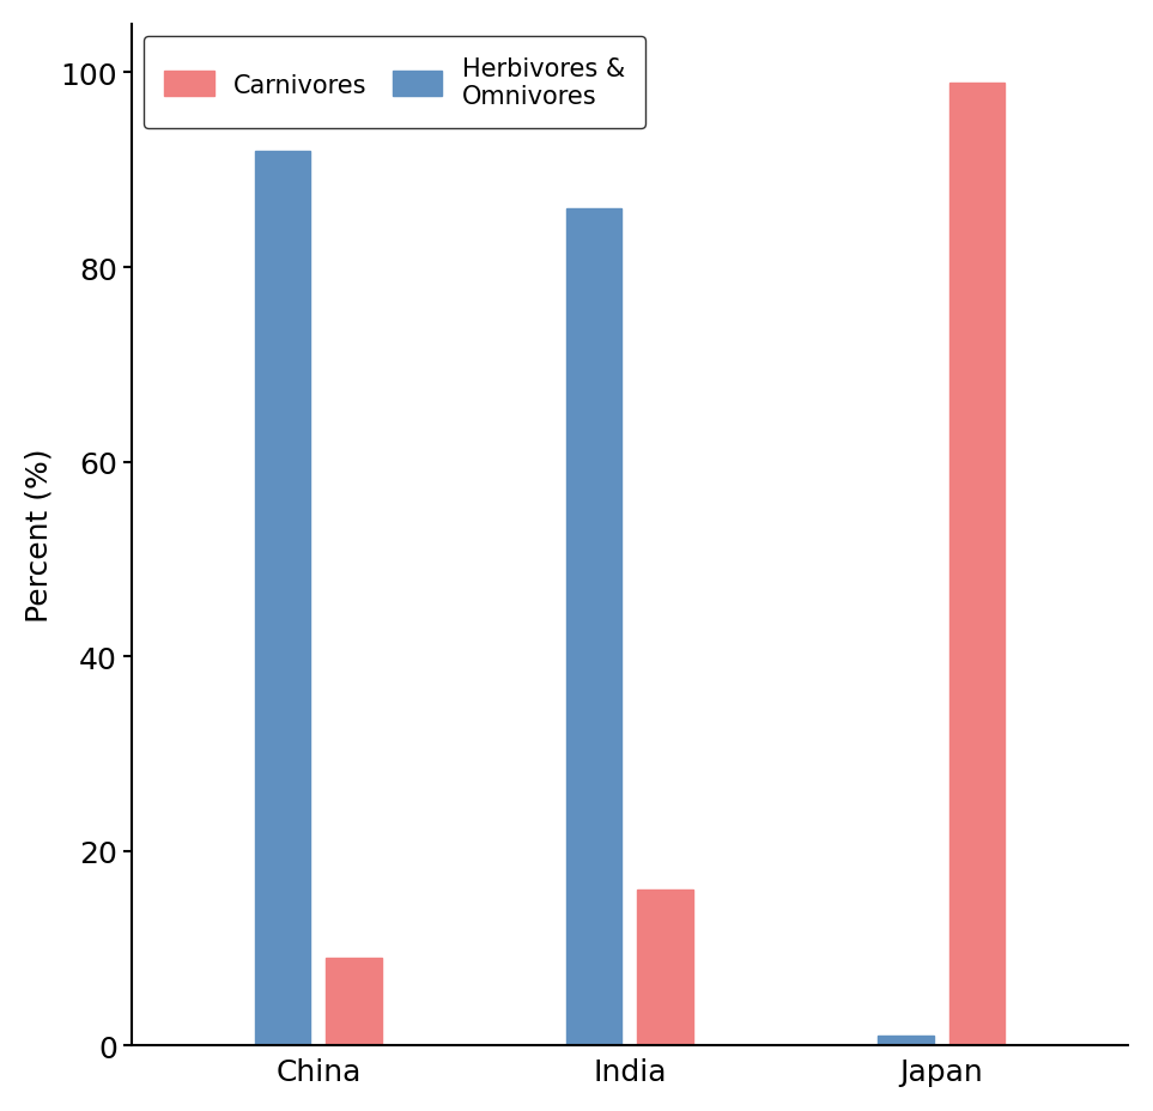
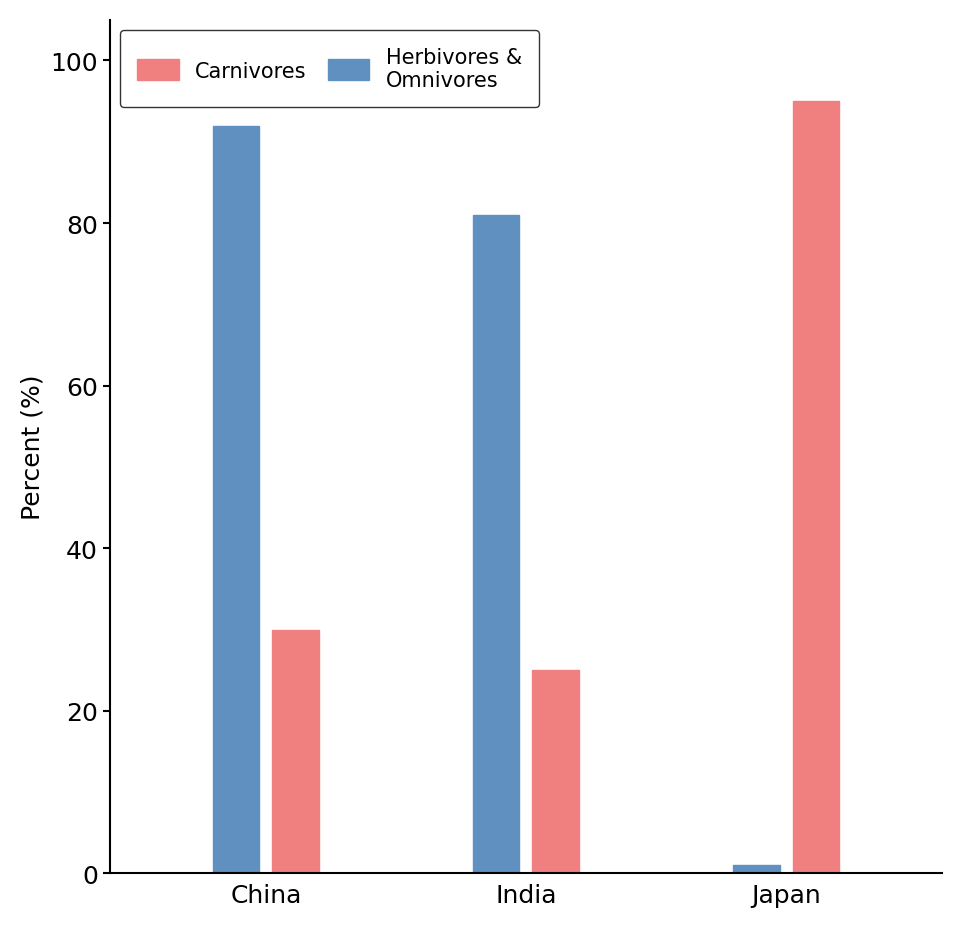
Carnivores/China: 9 -> 30
Herbivores & Omnivores/India: 86 -> 81
Carnivores/India: 16 -> 25
Carnivores/Japan: 99 -> 95
